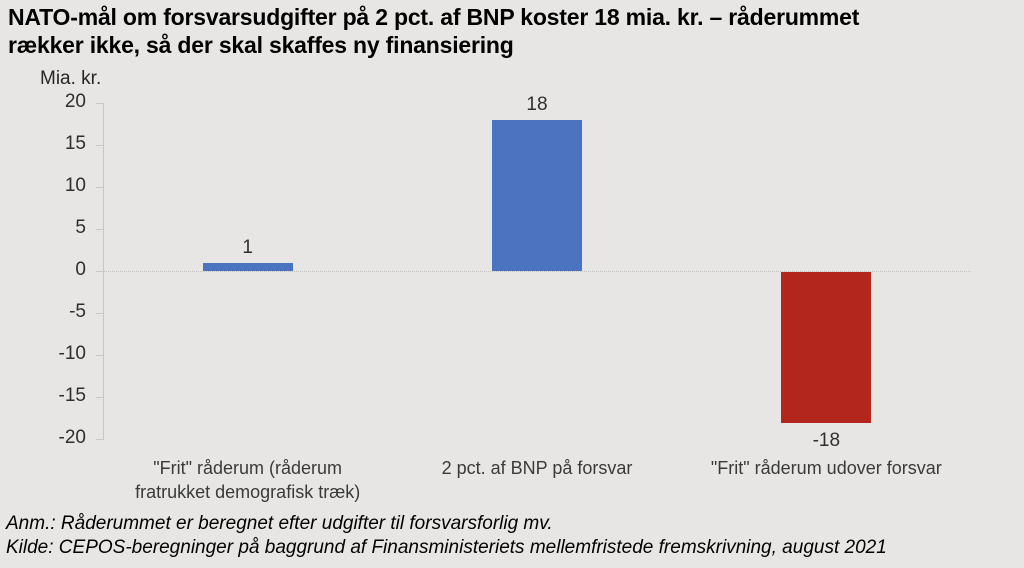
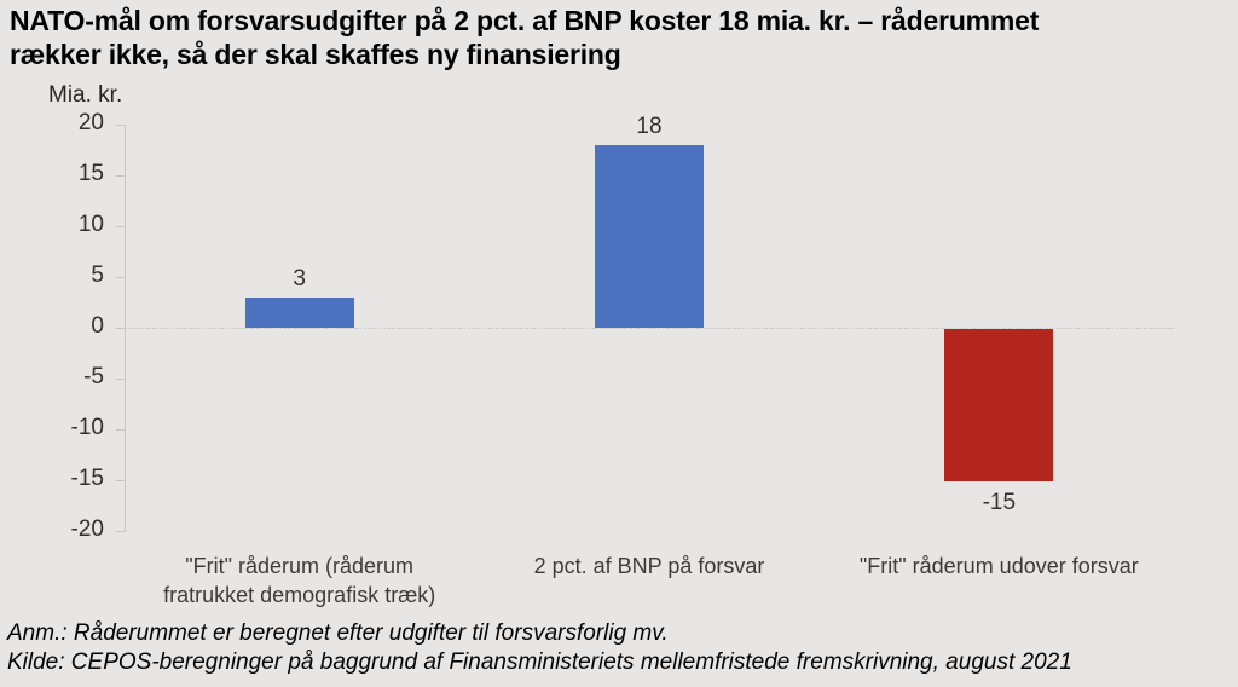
"Frit" råderum (råderum fratrukket demografisk træk): 1 -> 3
"Frit" råderum udover forsvar: -18 -> -15
